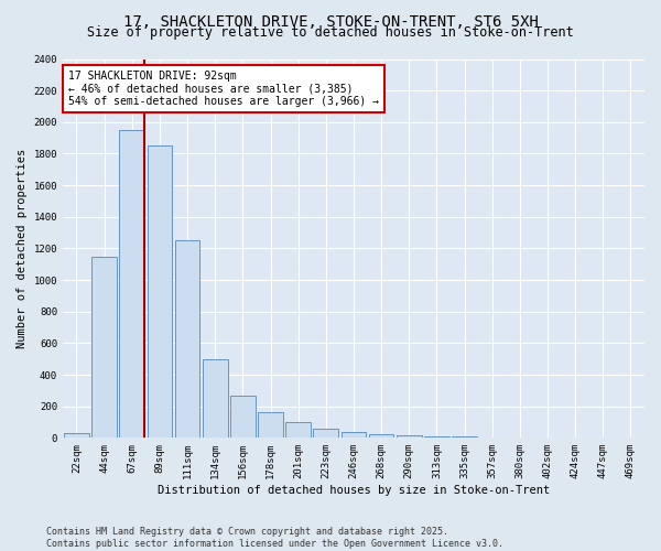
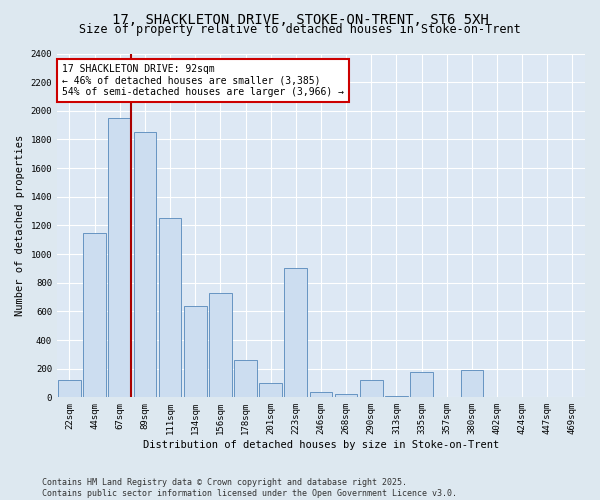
22sqm: 30 -> 120
134sqm: 500 -> 640
156sqm: 270 -> 730
178sqm: 160 -> 260
223sqm: 60 -> 900
290sqm: 20 -> 120
335sqm: 10 -> 180
380sqm: 0 -> 190
